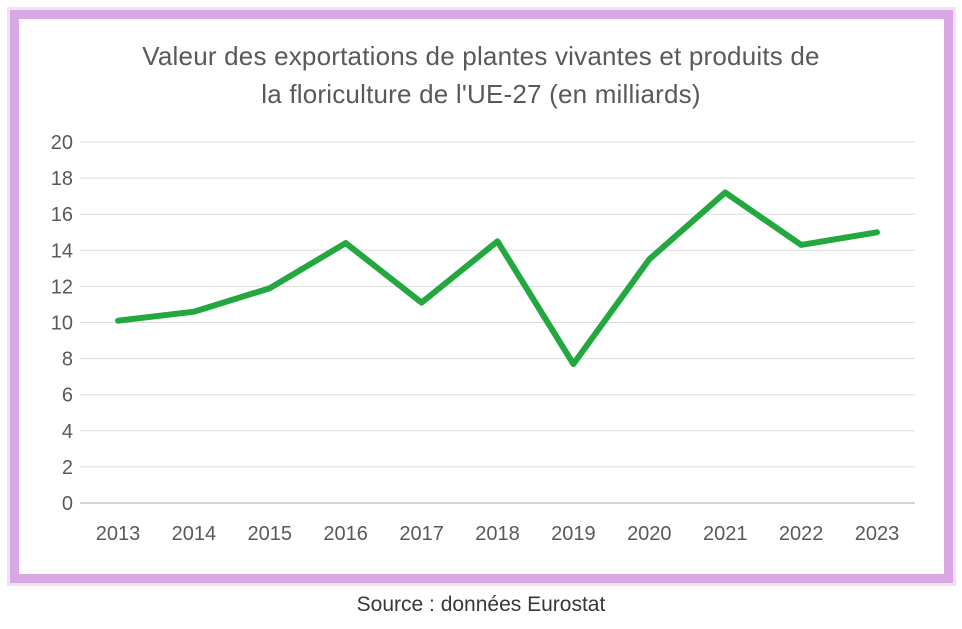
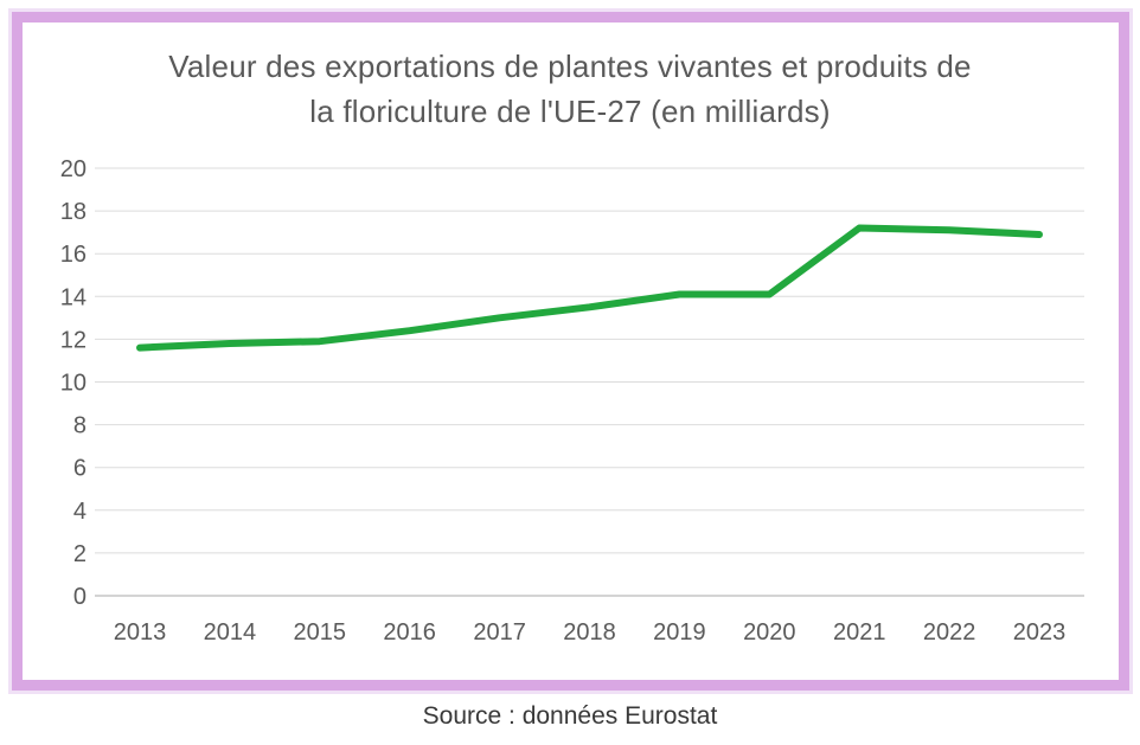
2013: 10.1 -> 11.6
2014: 10.6 -> 11.8
2016: 14.4 -> 12.4
2017: 11.1 -> 13.0
2018: 14.5 -> 13.5
2019: 7.7 -> 14.1
2020: 13.5 -> 14.1
2022: 14.3 -> 17.1
2023: 15.0 -> 16.9
